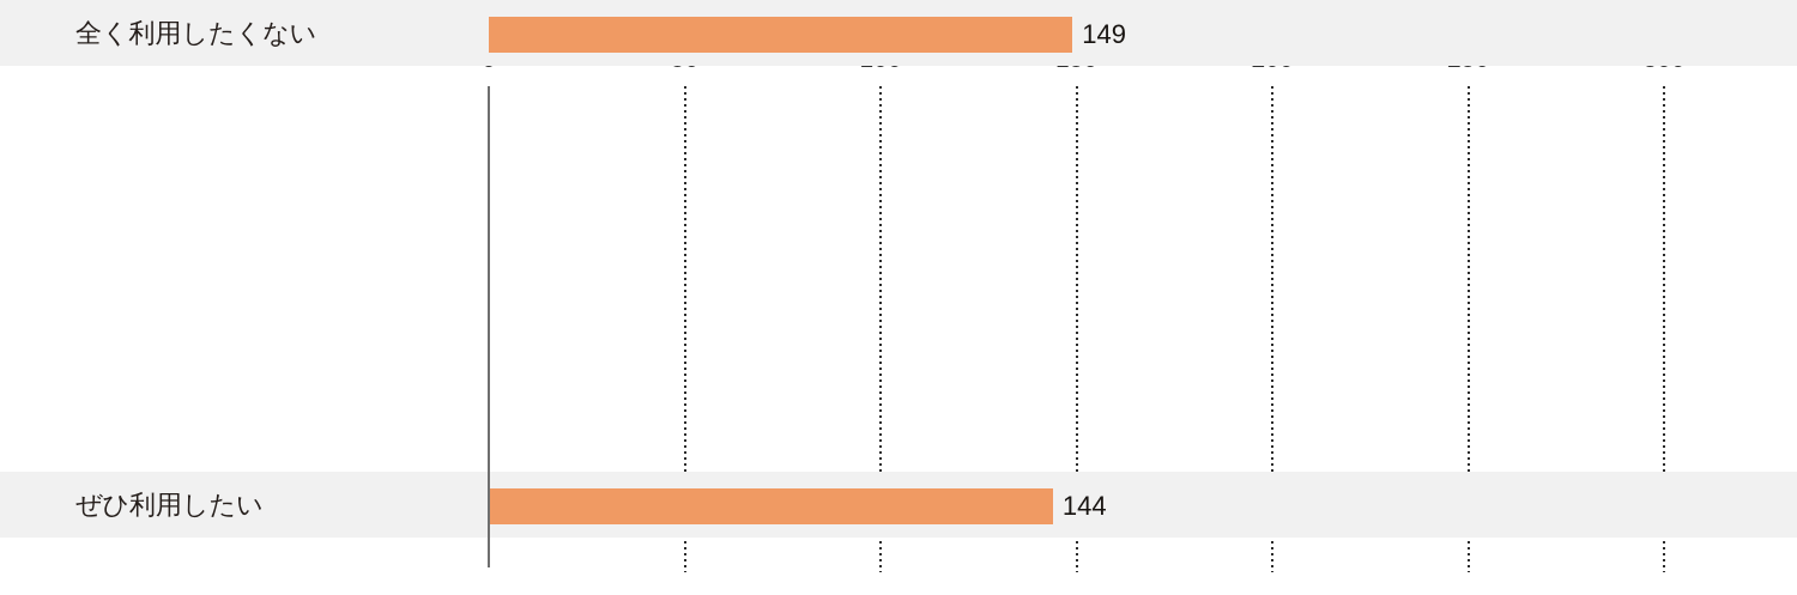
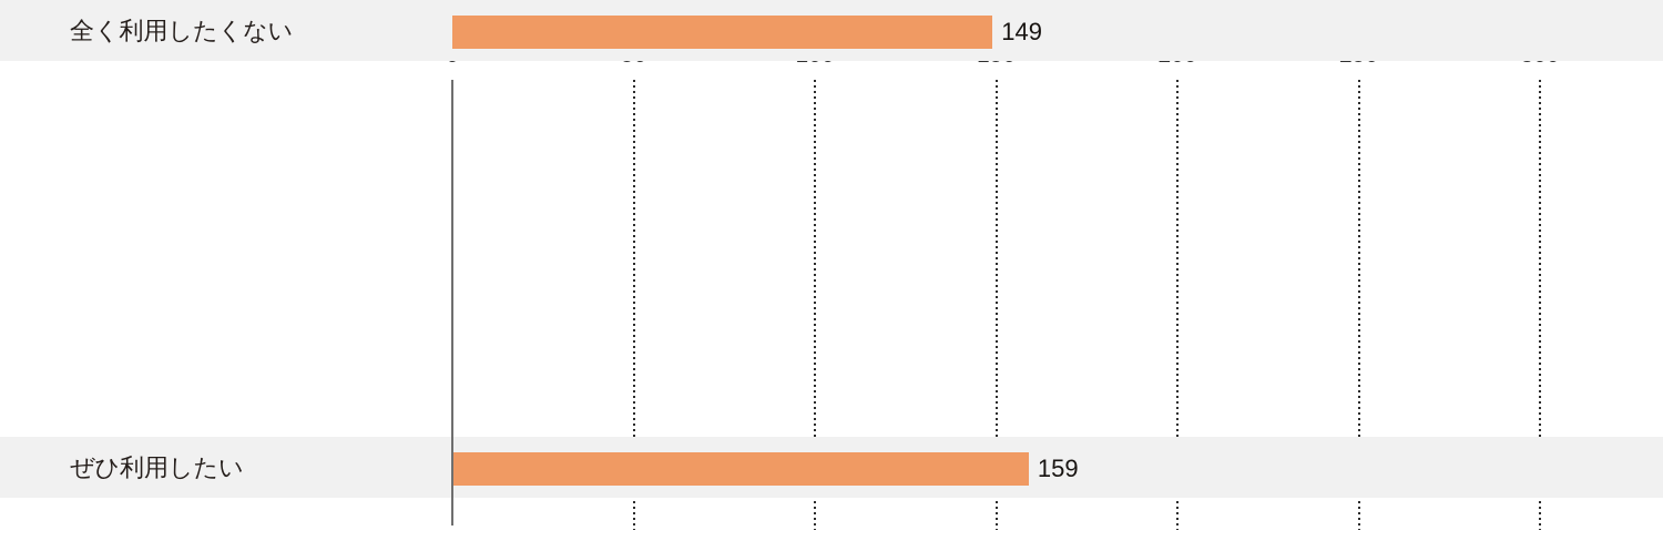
ぜひ利用したい: 144 -> 159
どちらかと言えば利用したい: 175 -> 283
どちらとも言えない: 188 -> 249
